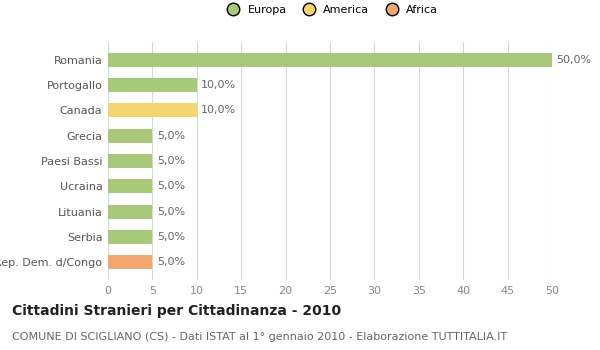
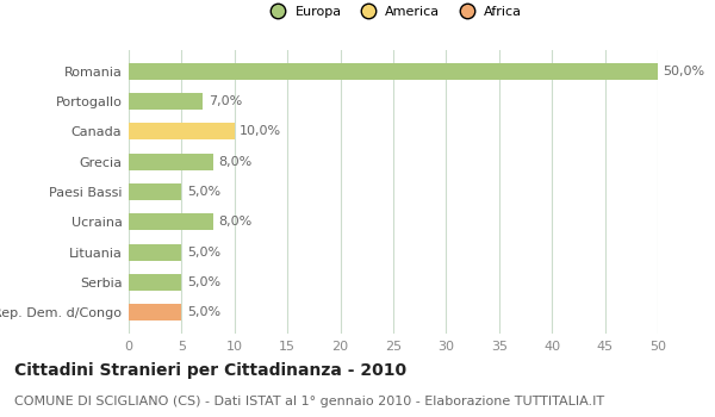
Portogallo: 10,0% -> 7,0%
Grecia: 5,0% -> 8,0%
Ucraina: 5,0% -> 8,0%
